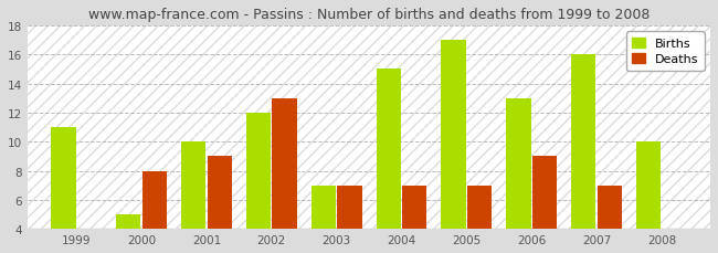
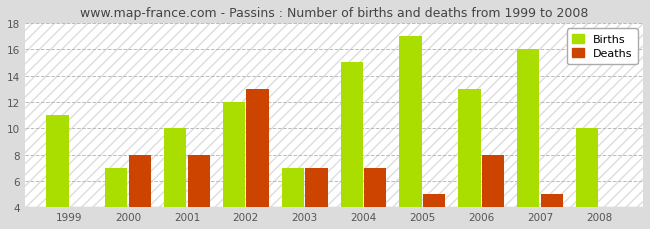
Births/2000: 5 -> 7
Deaths/2001: 9 -> 8
Deaths/2005: 7 -> 5
Deaths/2006: 9 -> 8
Deaths/2007: 7 -> 5
